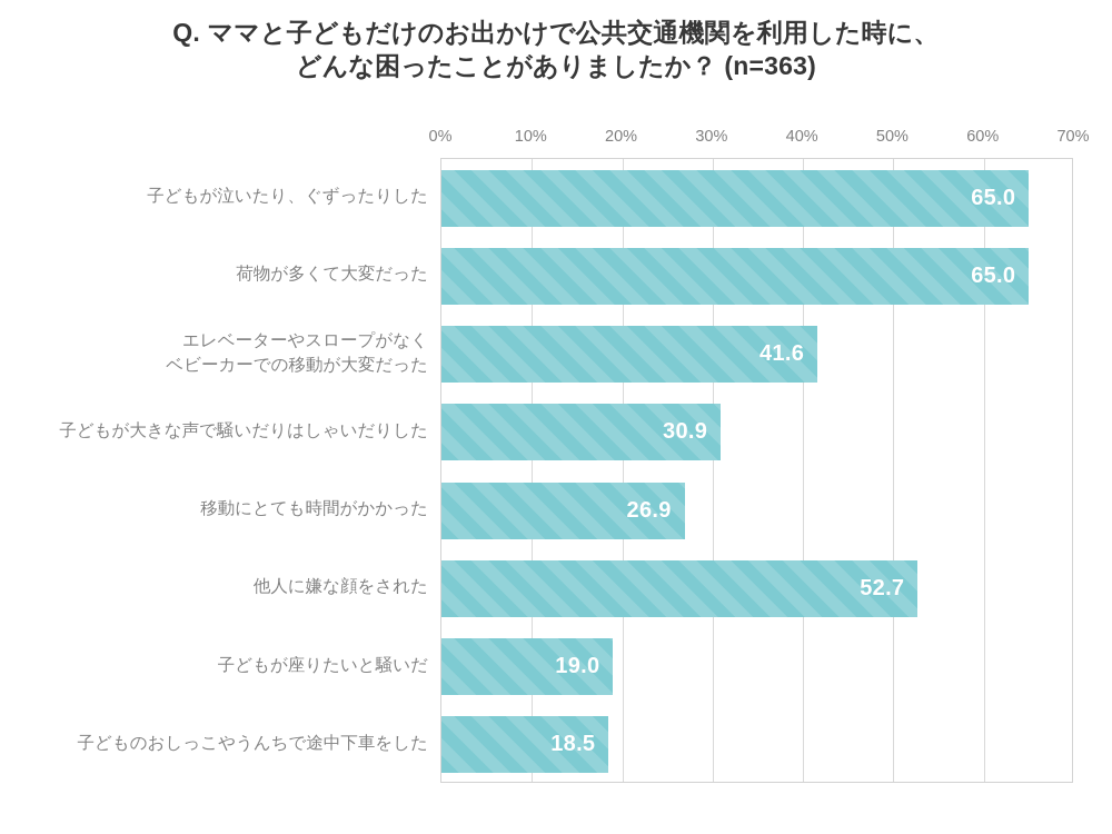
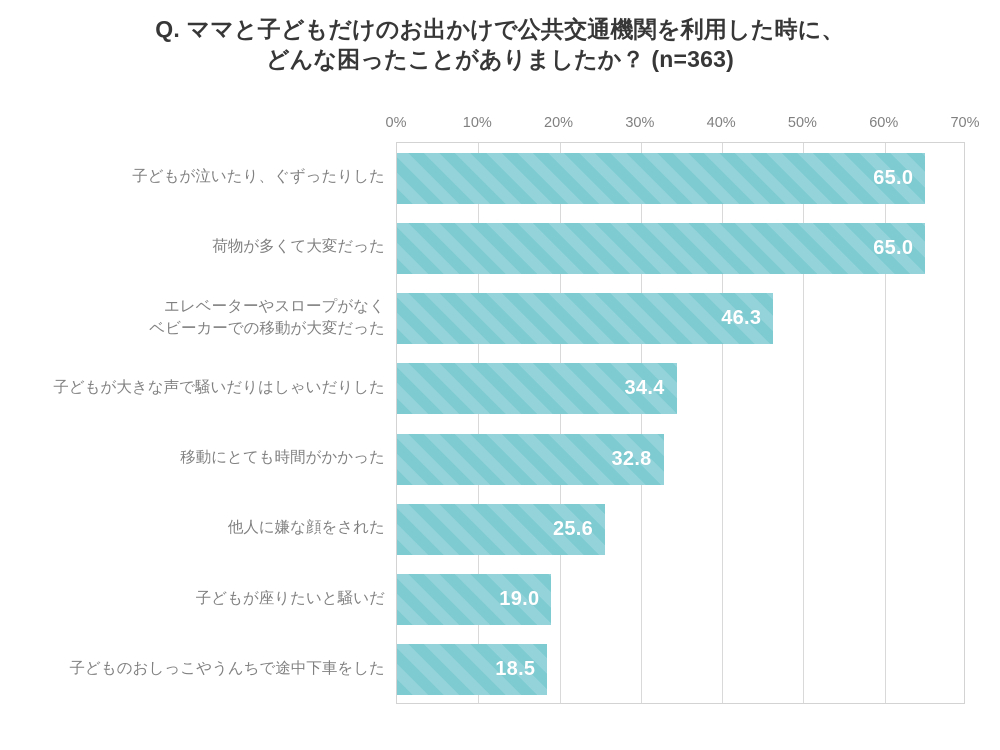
エレベーターやスロープがなく ベビーカーでの移動が大変だった: 41.6 -> 46.3
子どもが大きな声で騒いだりはしゃいだりした: 30.9 -> 34.4
移動にとても時間がかかった: 26.9 -> 32.8
他人に嫌な顔をされた: 52.7 -> 25.6
